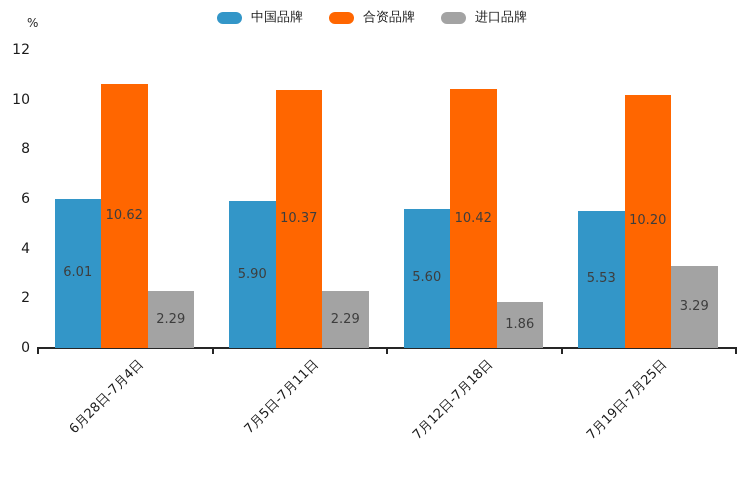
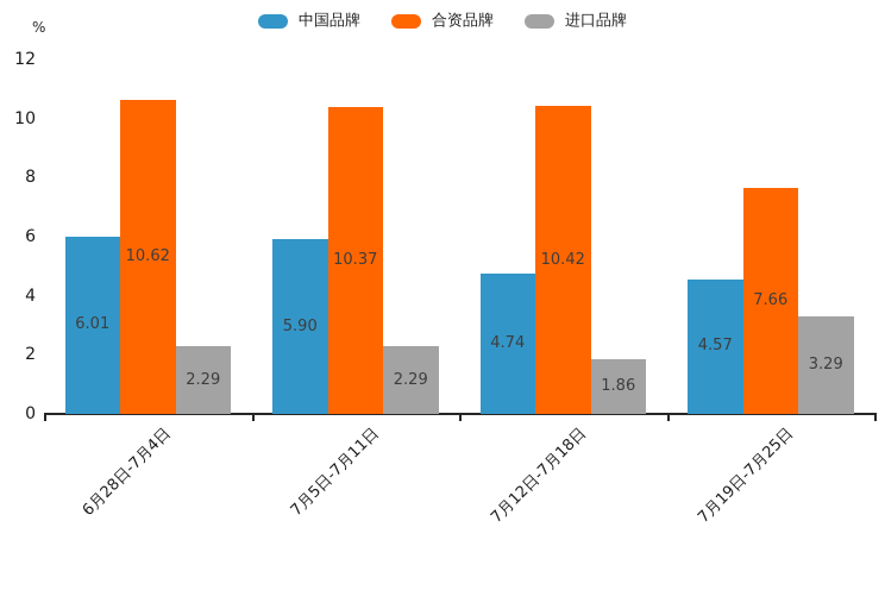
中国品牌/7月12日-7月18日: 5.60 -> 4.74
中国品牌/7月19日-7月25日: 5.53 -> 4.57
合资品牌/7月19日-7月25日: 10.20 -> 7.66
